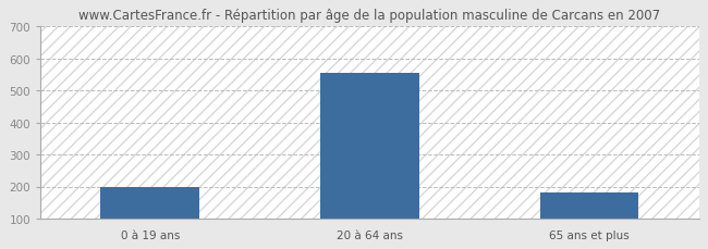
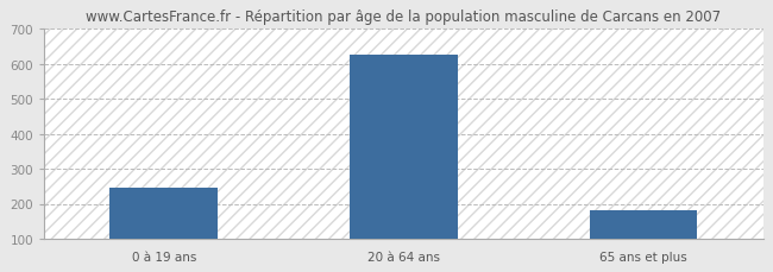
0 à 19 ans: 200 -> 245
20 à 64 ans: 555 -> 625
